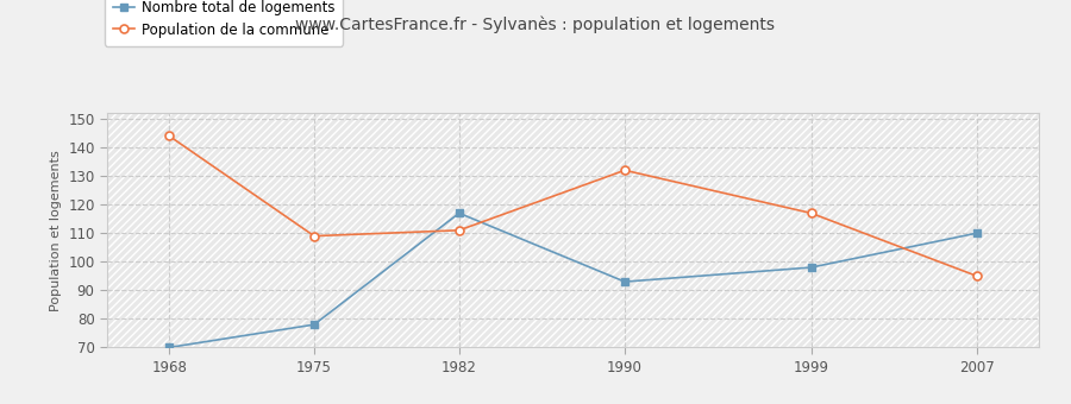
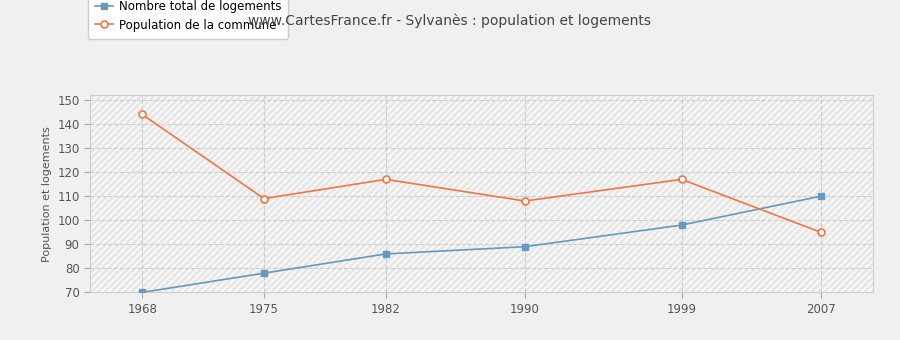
Nombre total de logements/1982: 117 -> 86
Population de la commune/1982: 111 -> 117
Nombre total de logements/1990: 93 -> 89
Population de la commune/1990: 132 -> 108
